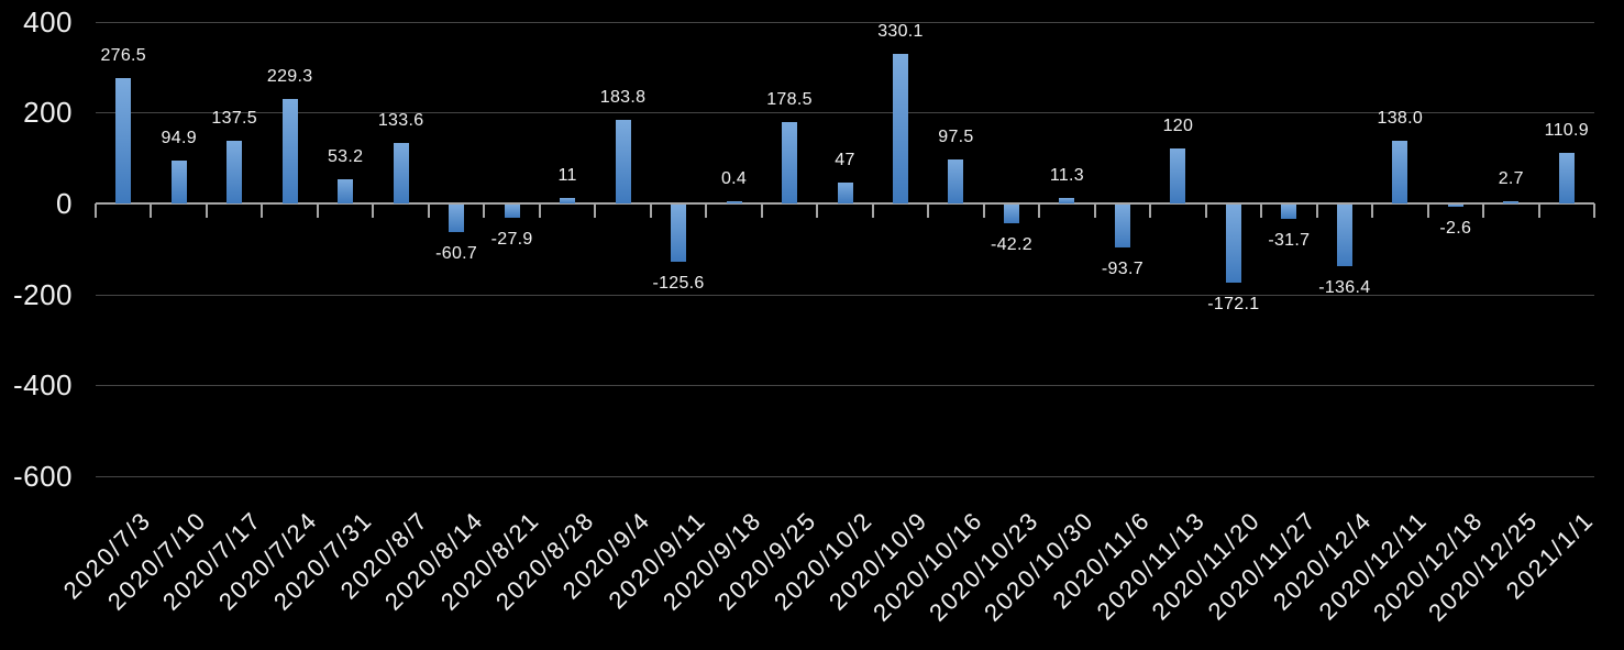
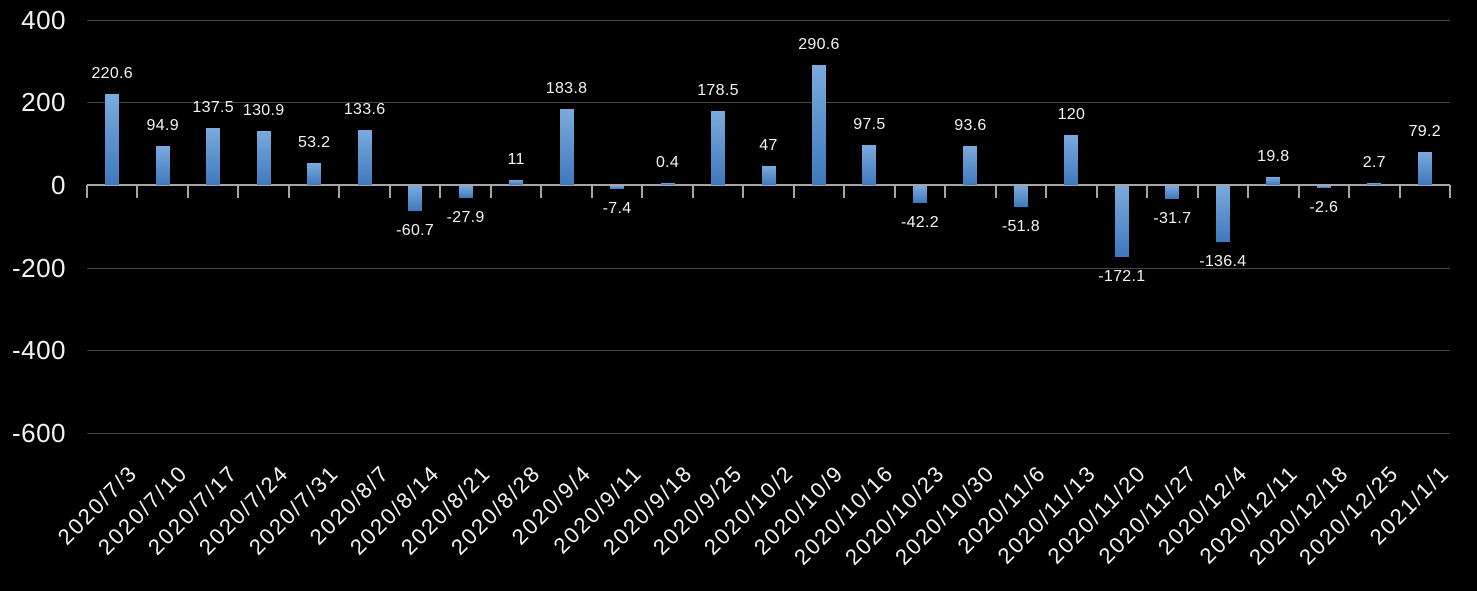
2020/7/3: 276.5 -> 220.6
2020/7/24: 229.3 -> 130.9
2020/9/11: -125.6 -> -7.4
2020/10/9: 330.1 -> 290.6
2020/10/30: 11.3 -> 93.6
2020/11/6: -93.7 -> -51.8
2020/12/11: 138.0 -> 19.8
2021/1/1: 110.9 -> 79.2
